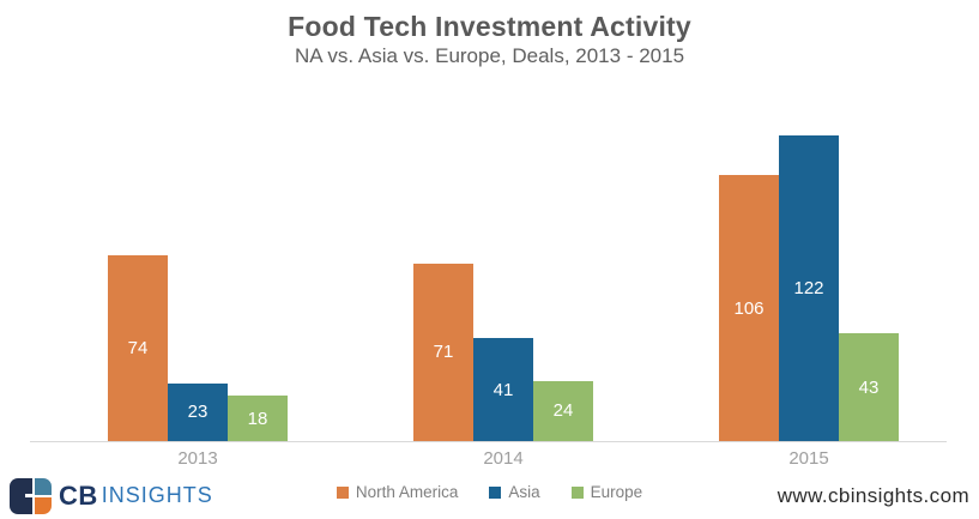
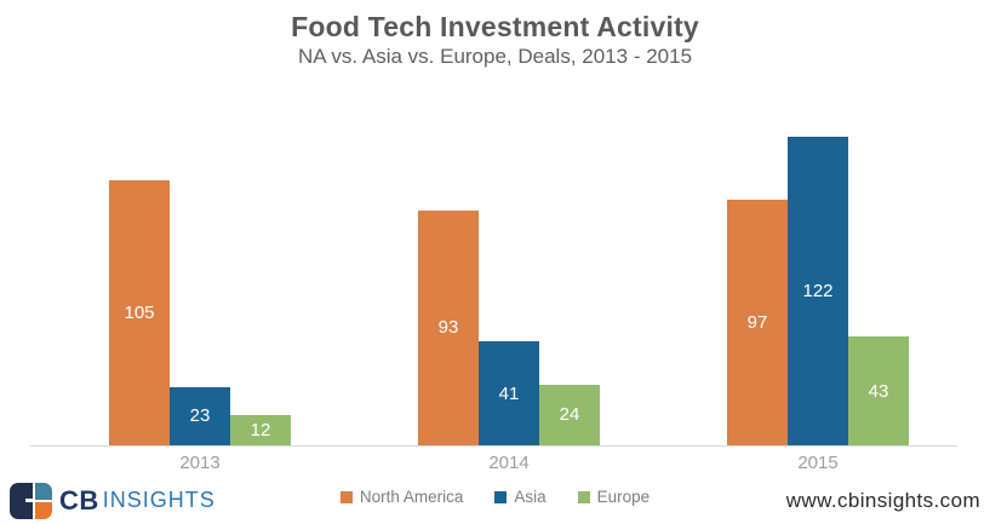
North America/2013: 74 -> 105
Europe/2013: 18 -> 12
North America/2014: 71 -> 93
North America/2015: 106 -> 97
